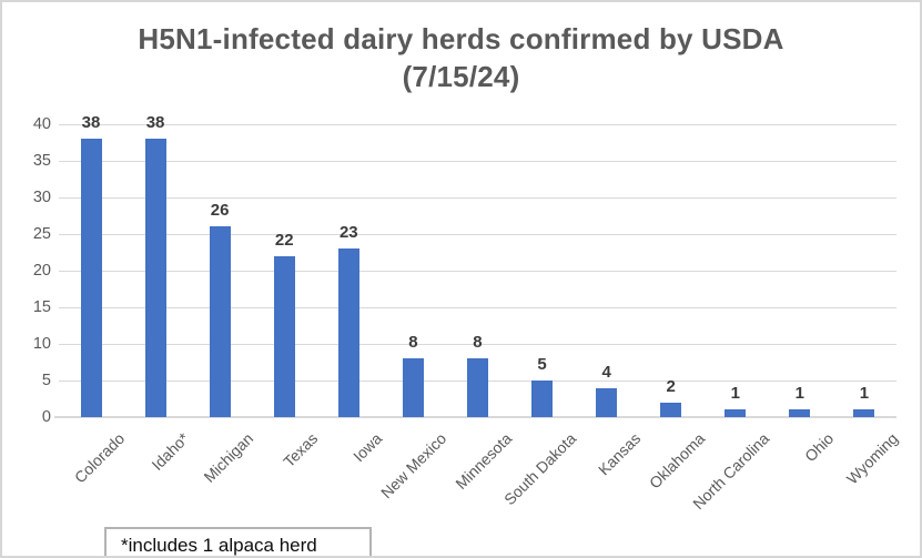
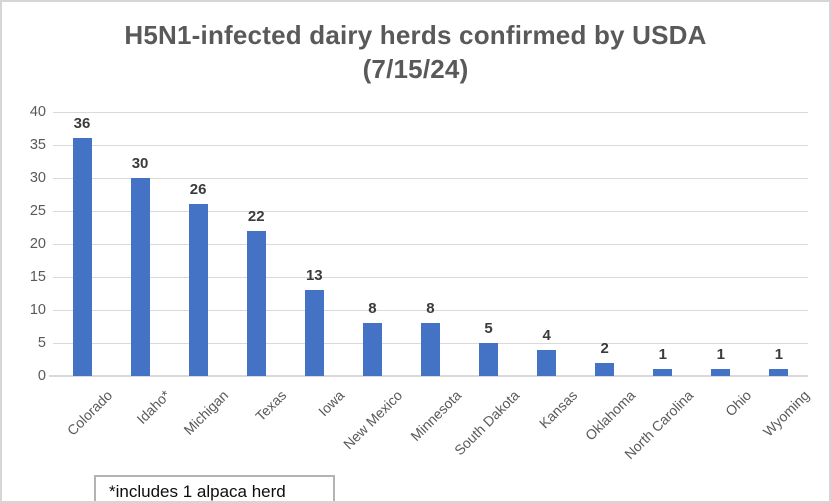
Colorado: 38 -> 36
Idaho*: 38 -> 30
Iowa: 23 -> 13
